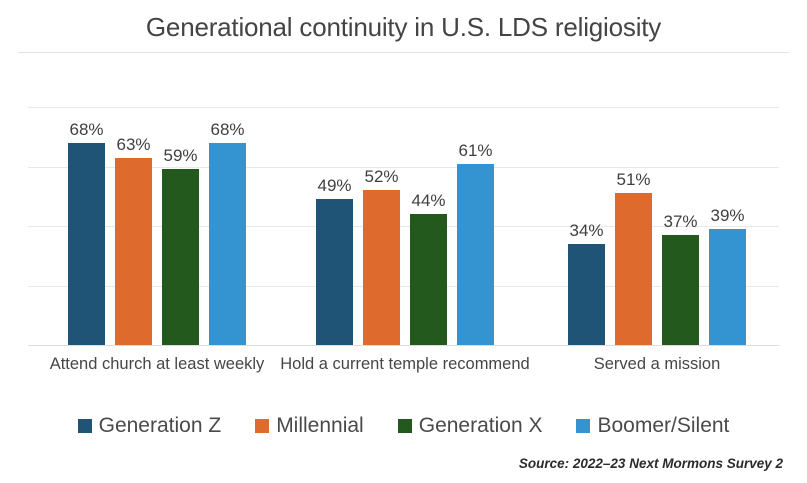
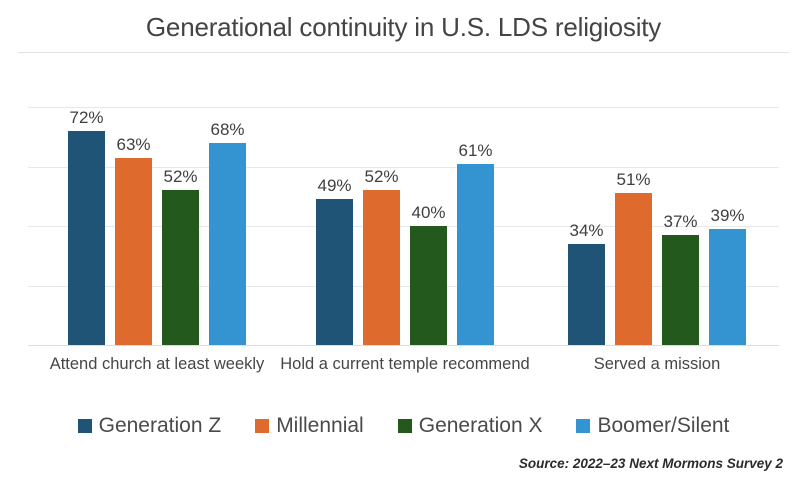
Generation Z/Attend church at least weekly: 68% -> 72%
Generation X/Attend church at least weekly: 59% -> 52%
Generation X/Hold a current temple recommend: 44% -> 40%
